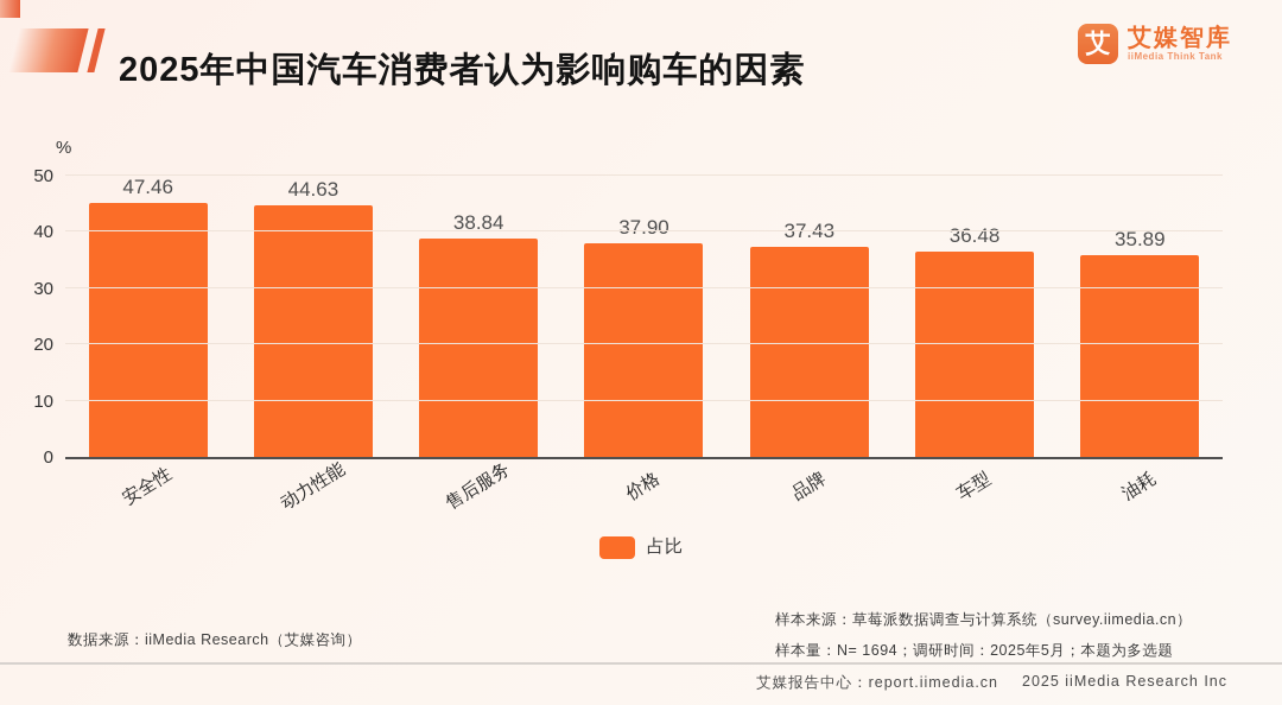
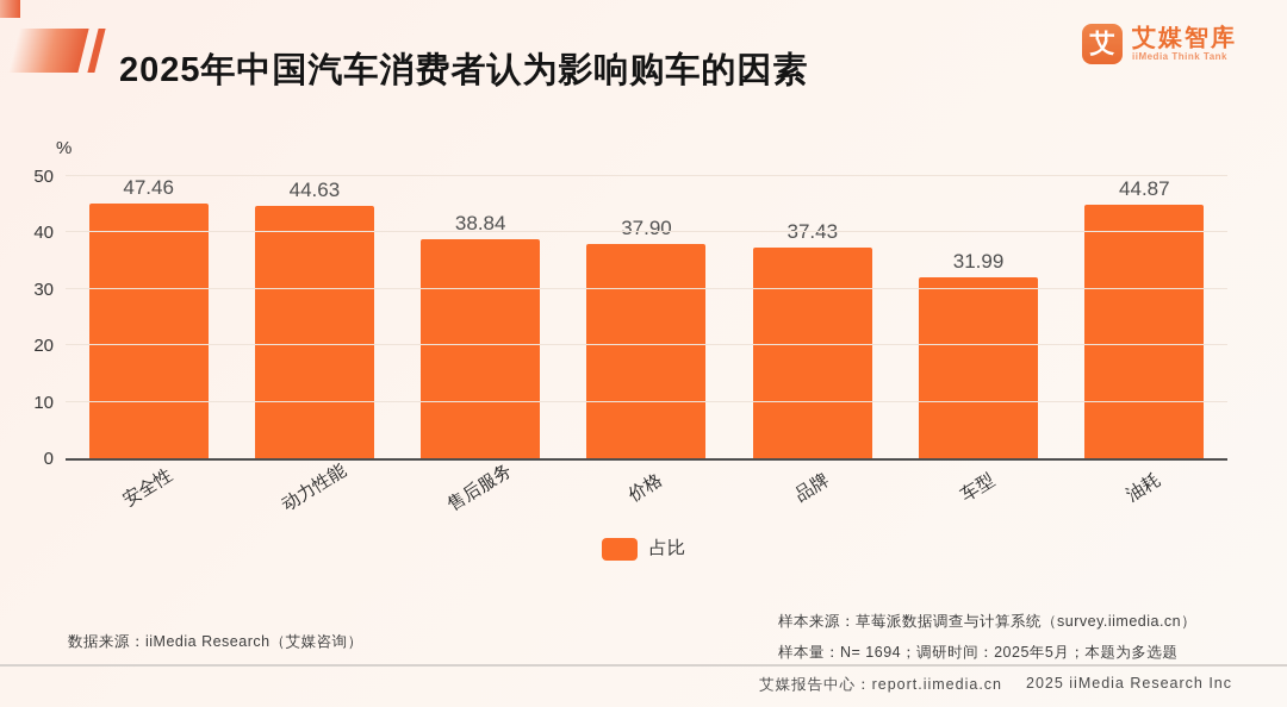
车型: 36.48 -> 31.99
油耗: 35.89 -> 44.87
